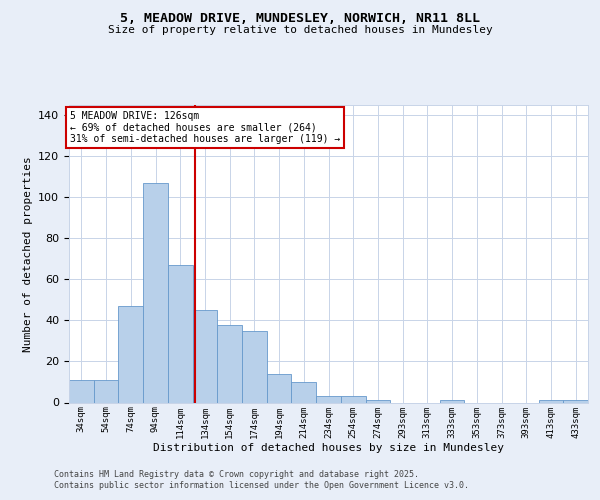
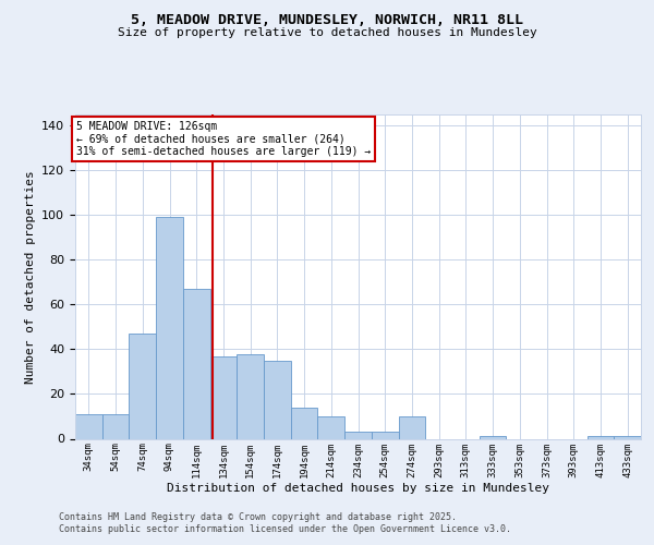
94sqm: 107 -> 99
134sqm: 45 -> 37
274sqm: 1 -> 10
